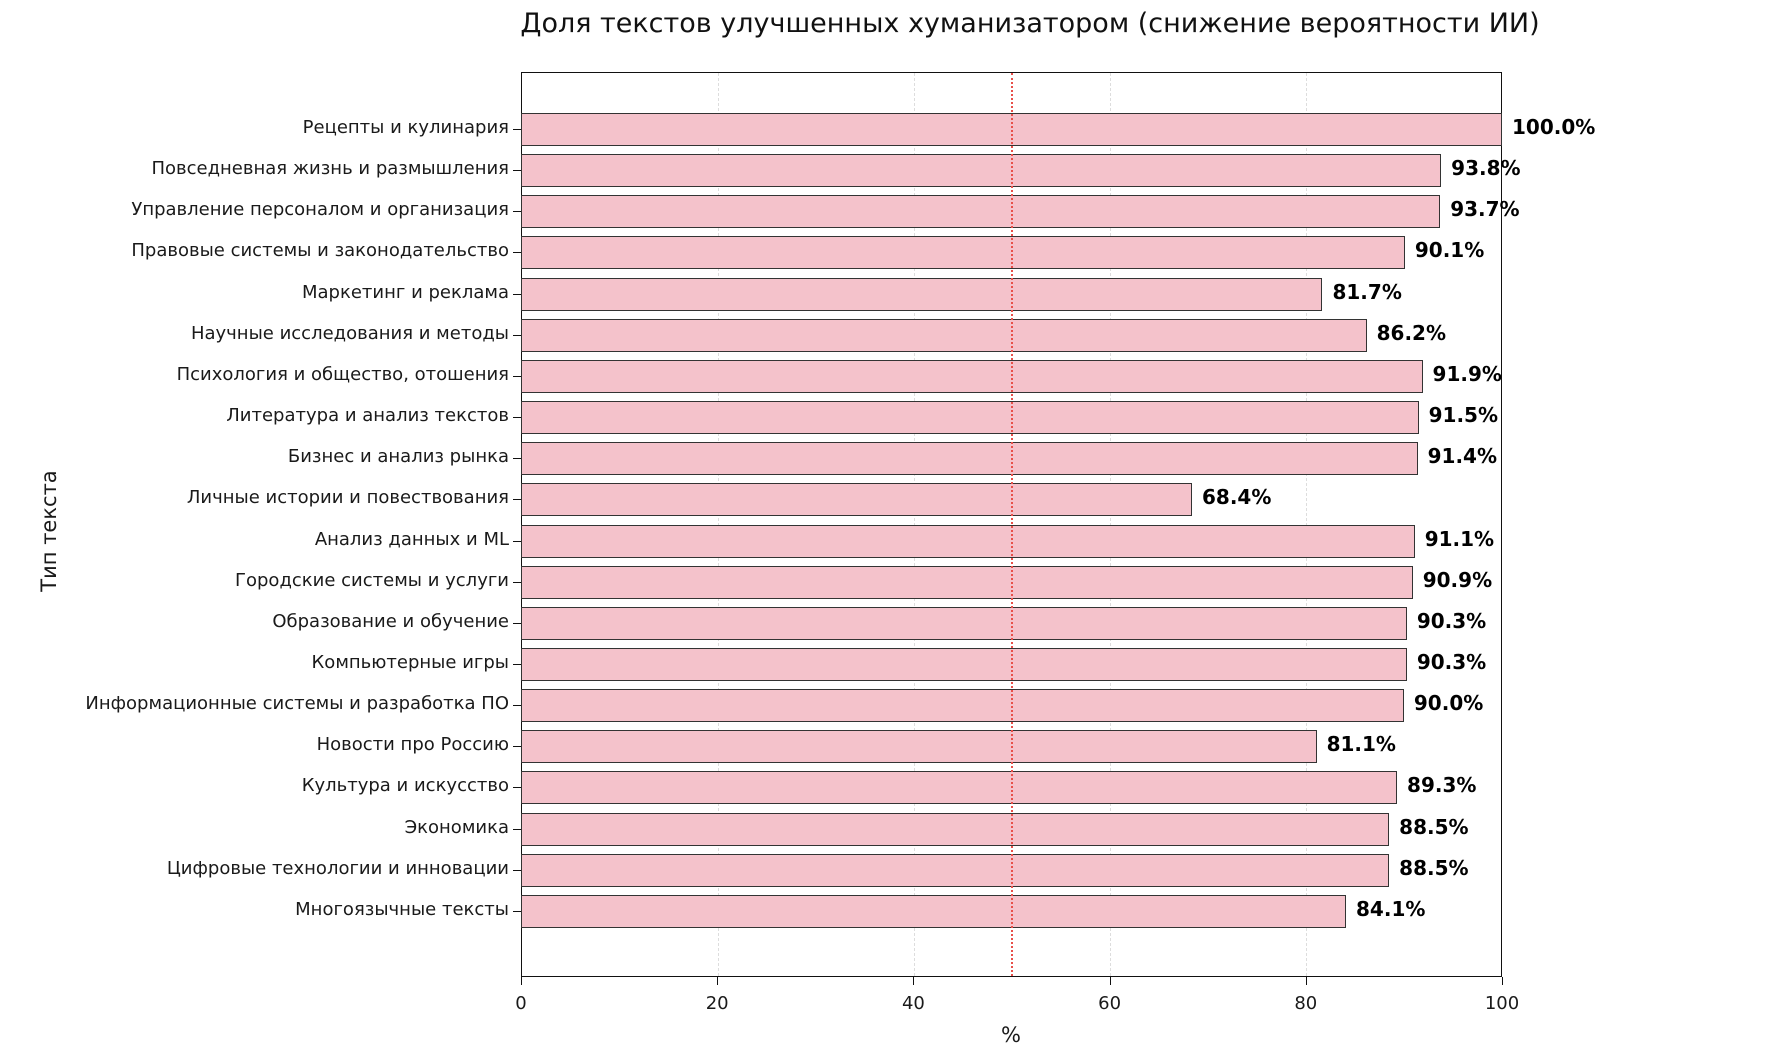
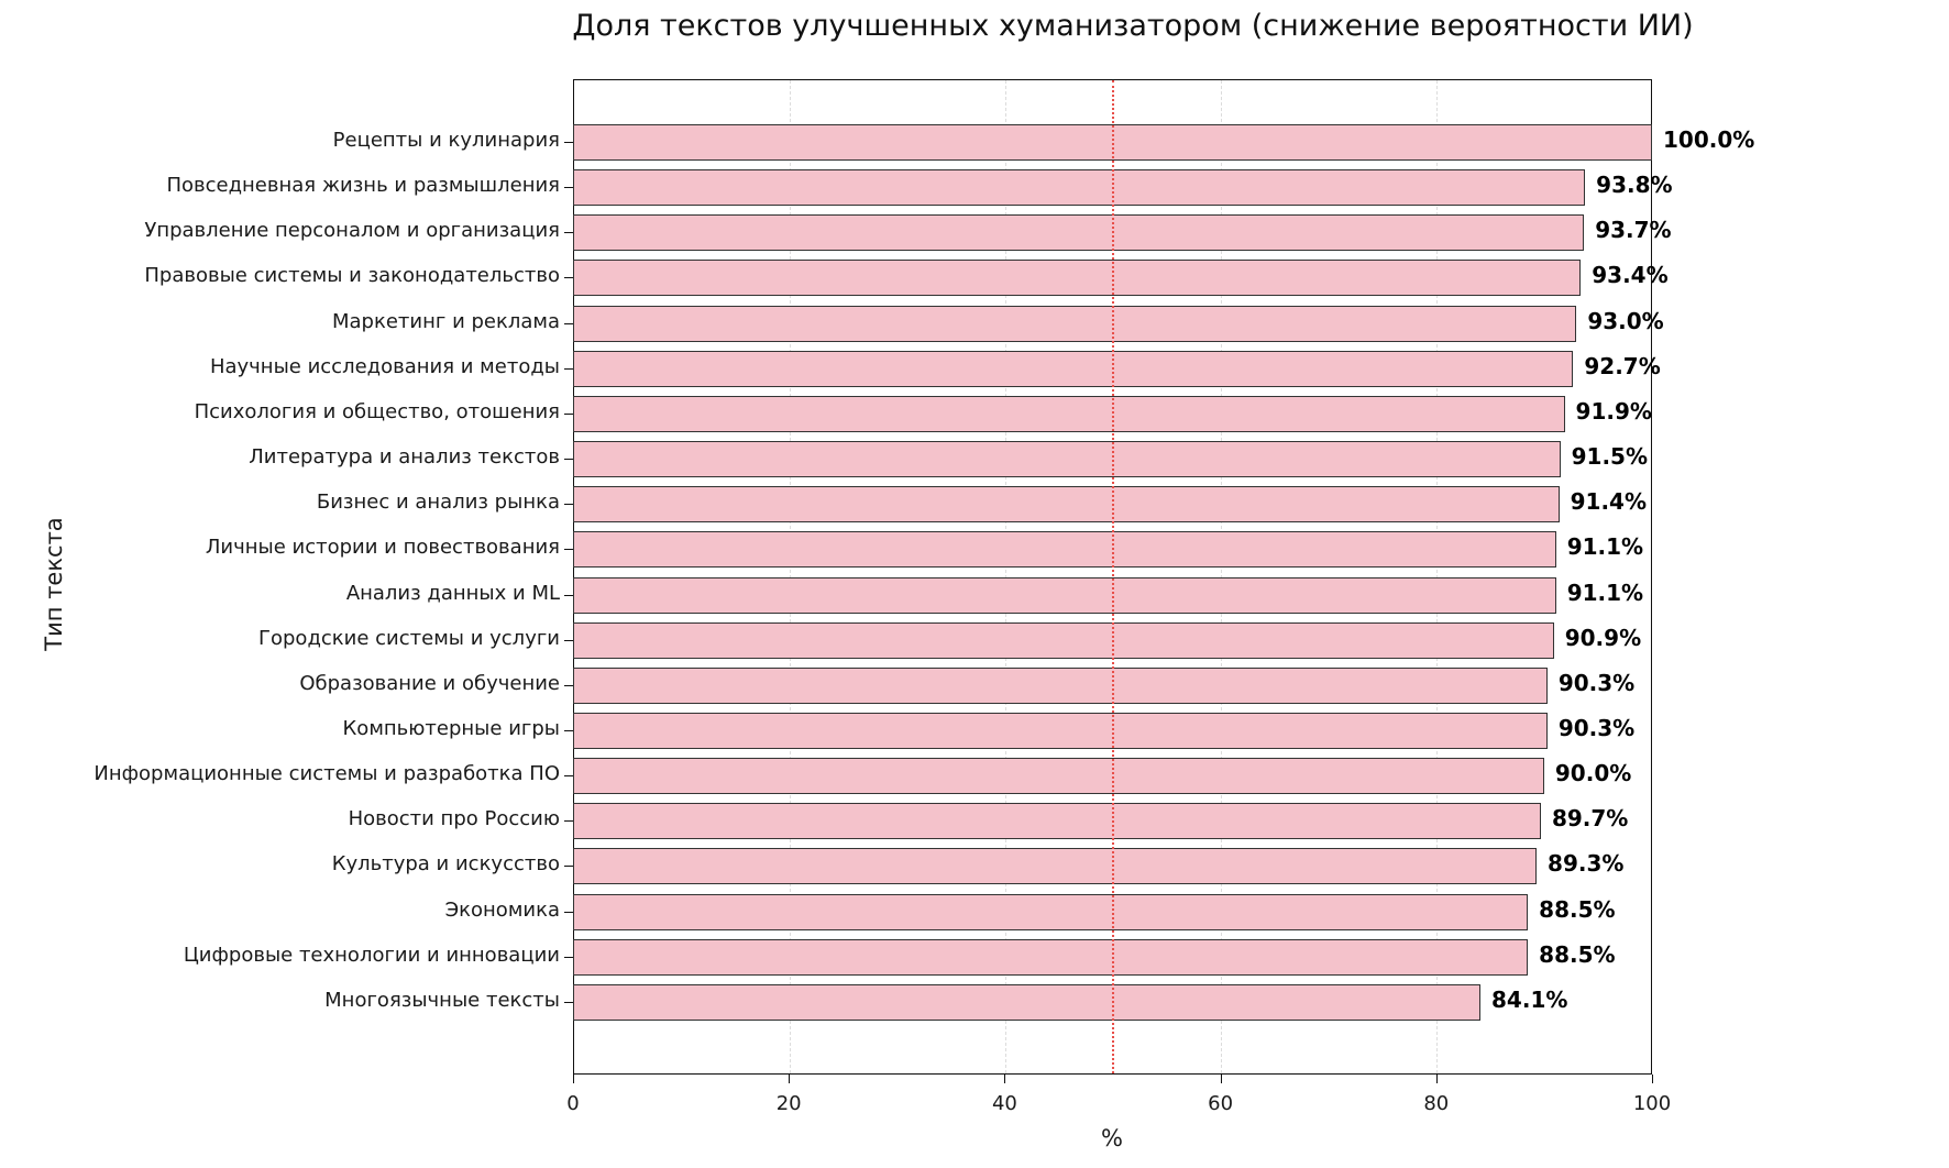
Правовые системы и законодательство: 90.1% -> 93.4%
Маркетинг и реклама: 81.7% -> 93.0%
Научные исследования и методы: 86.2% -> 92.7%
Личные истории и повествования: 68.4% -> 91.1%
Новости про Россию: 81.1% -> 89.7%
